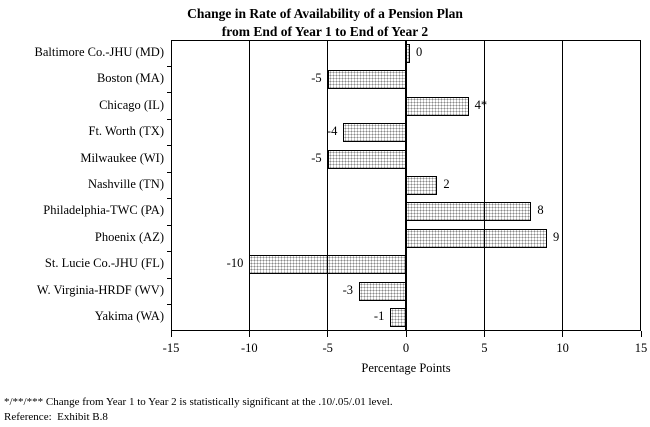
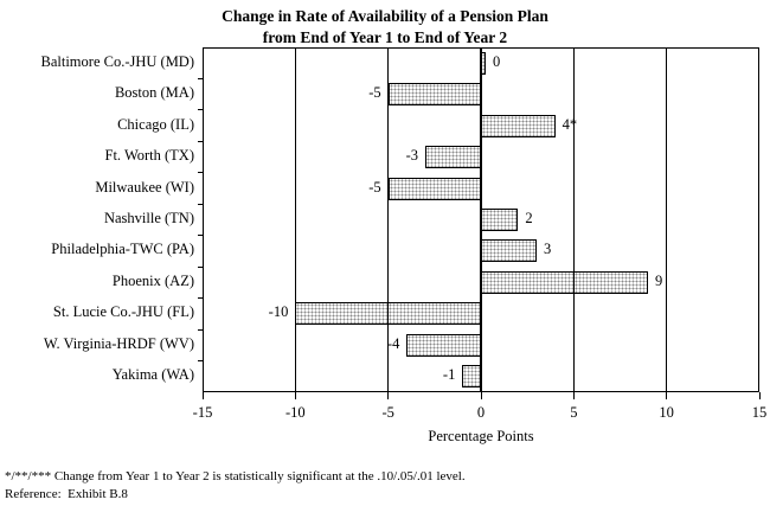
Ft. Worth (TX): -4 -> -3
Philadelphia-TWC (PA): 8 -> 3
W. Virginia-HRDF (WV): -3 -> -4
